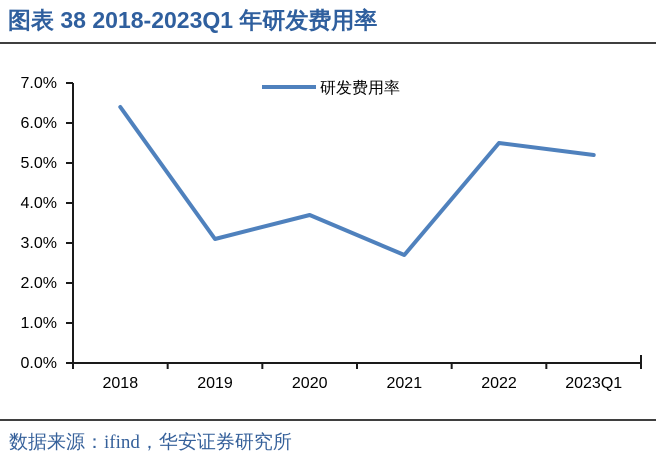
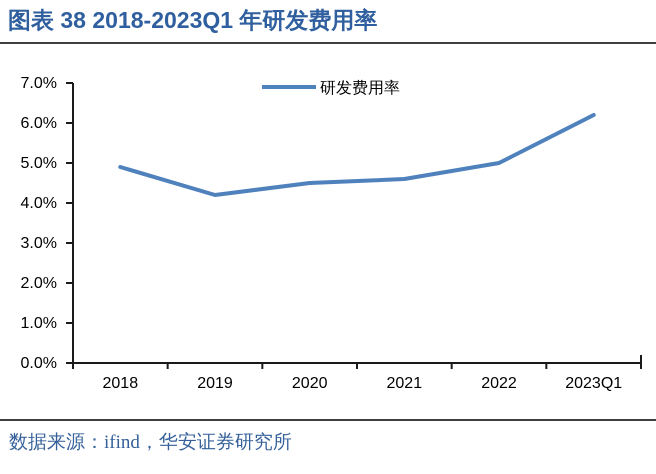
2018: 6.4% -> 4.9%
2019: 3.1% -> 4.2%
2020: 3.7% -> 4.5%
2021: 2.7% -> 4.6%
2022: 5.5% -> 5.0%
2023Q1: 5.2% -> 6.2%
